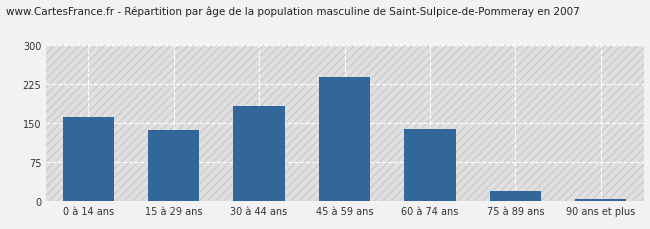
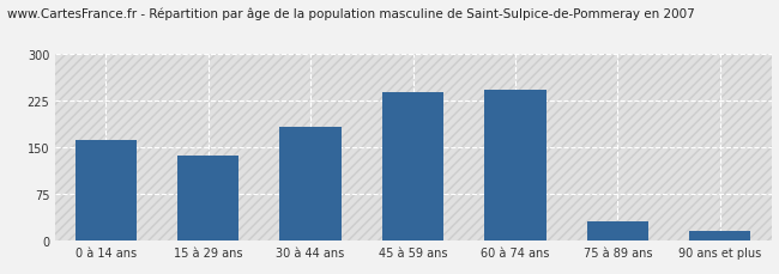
60 à 74 ans: 139 -> 242
75 à 89 ans: 20 -> 32
90 ans et plus: 4 -> 16
